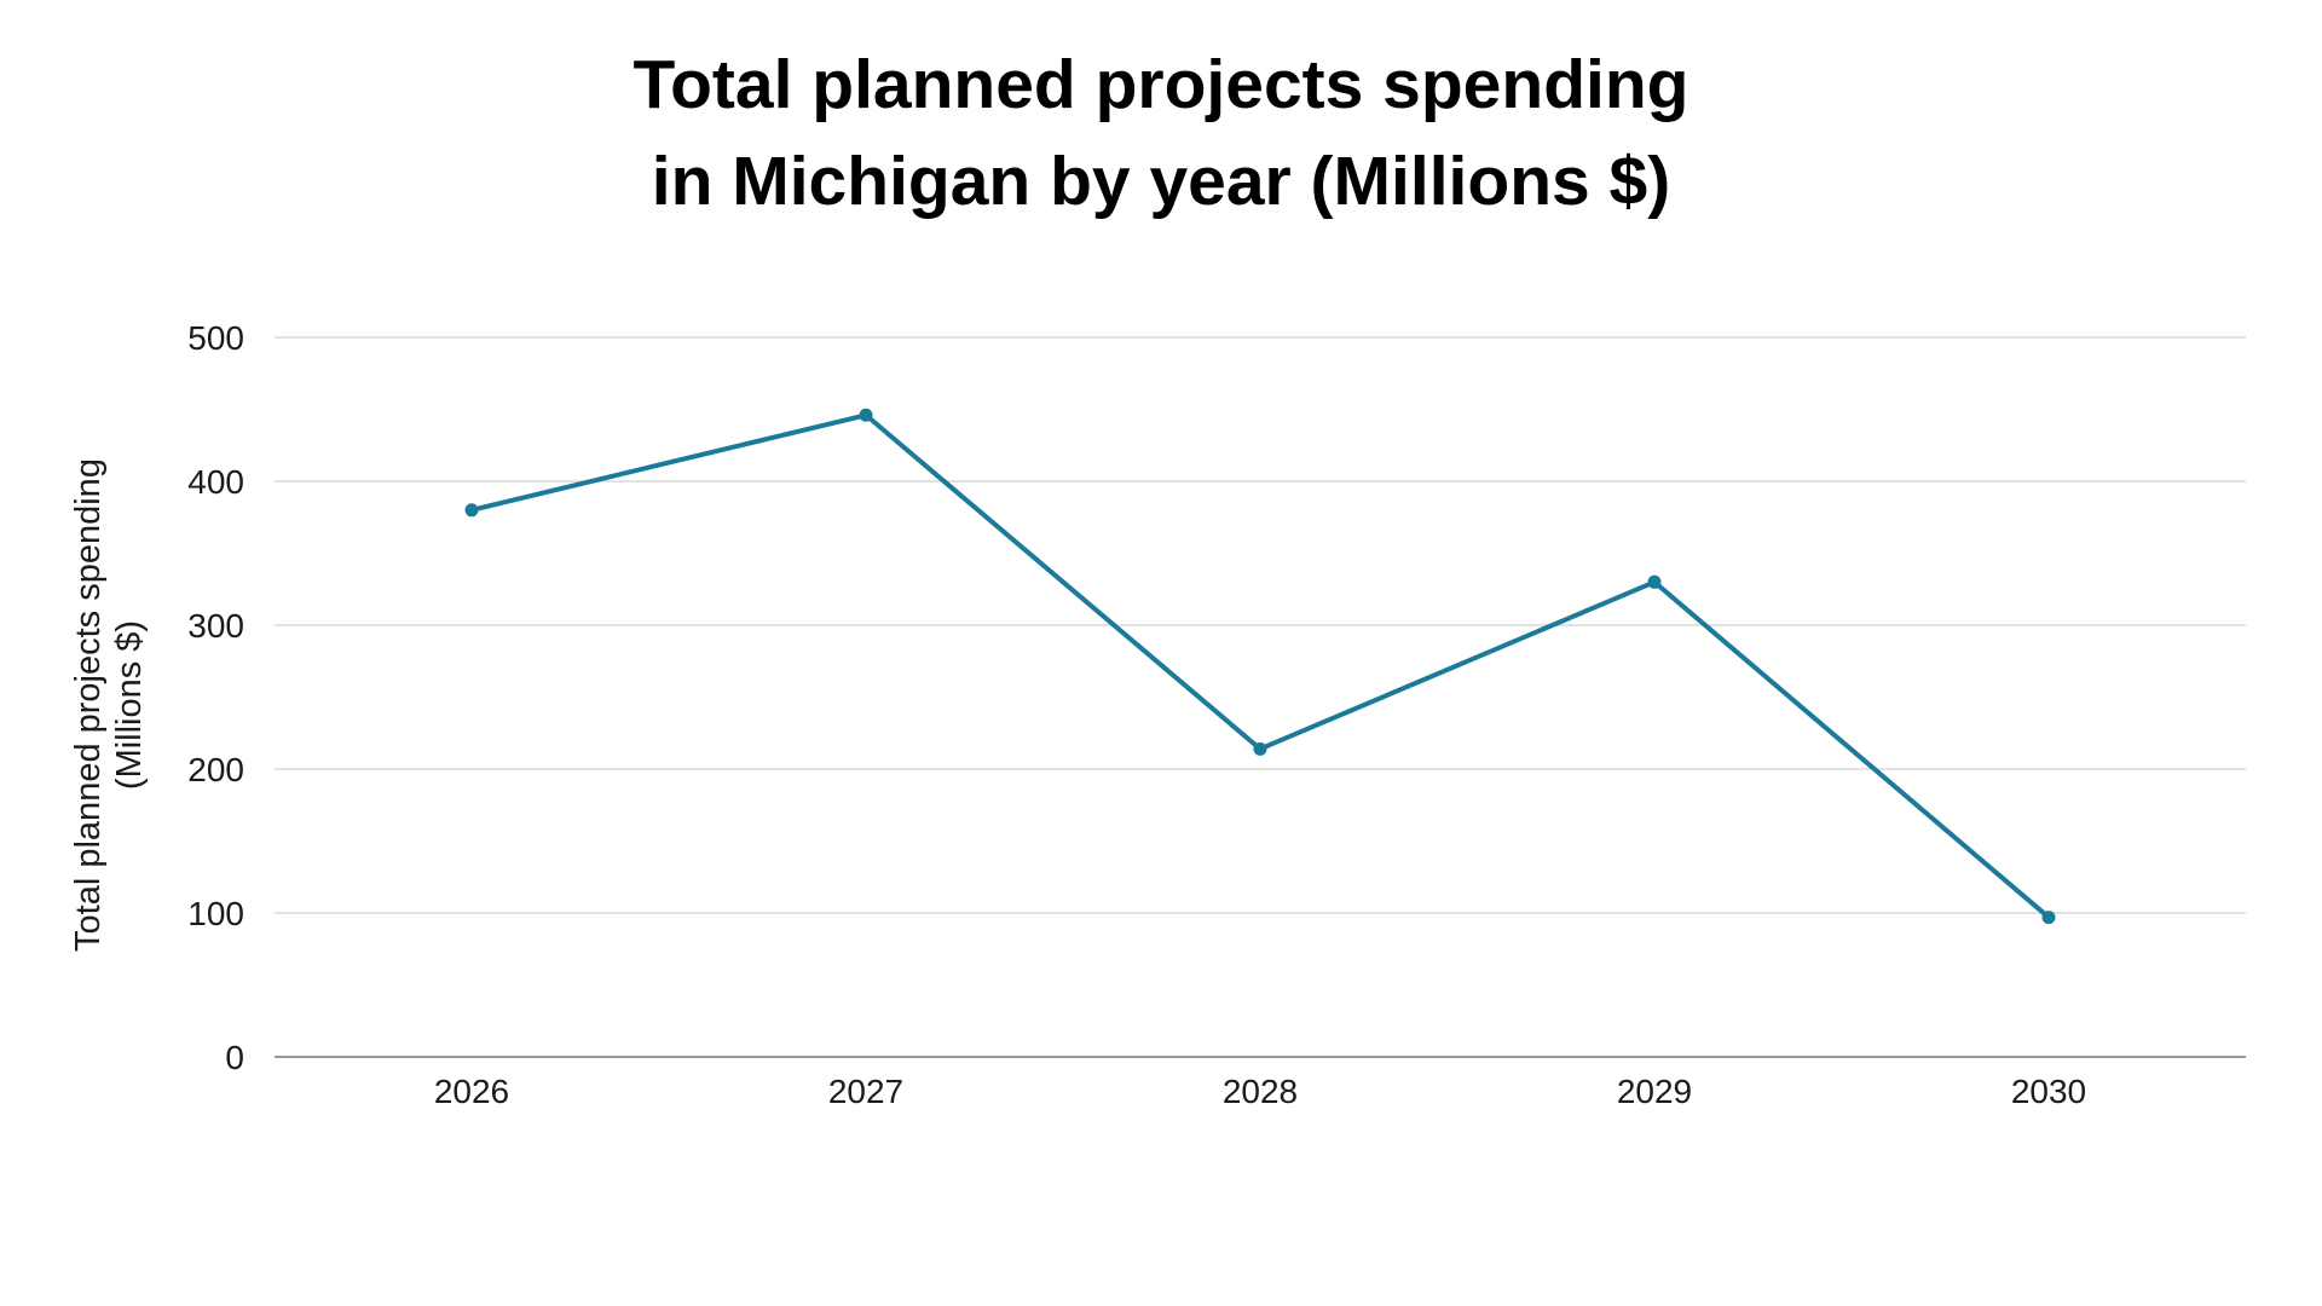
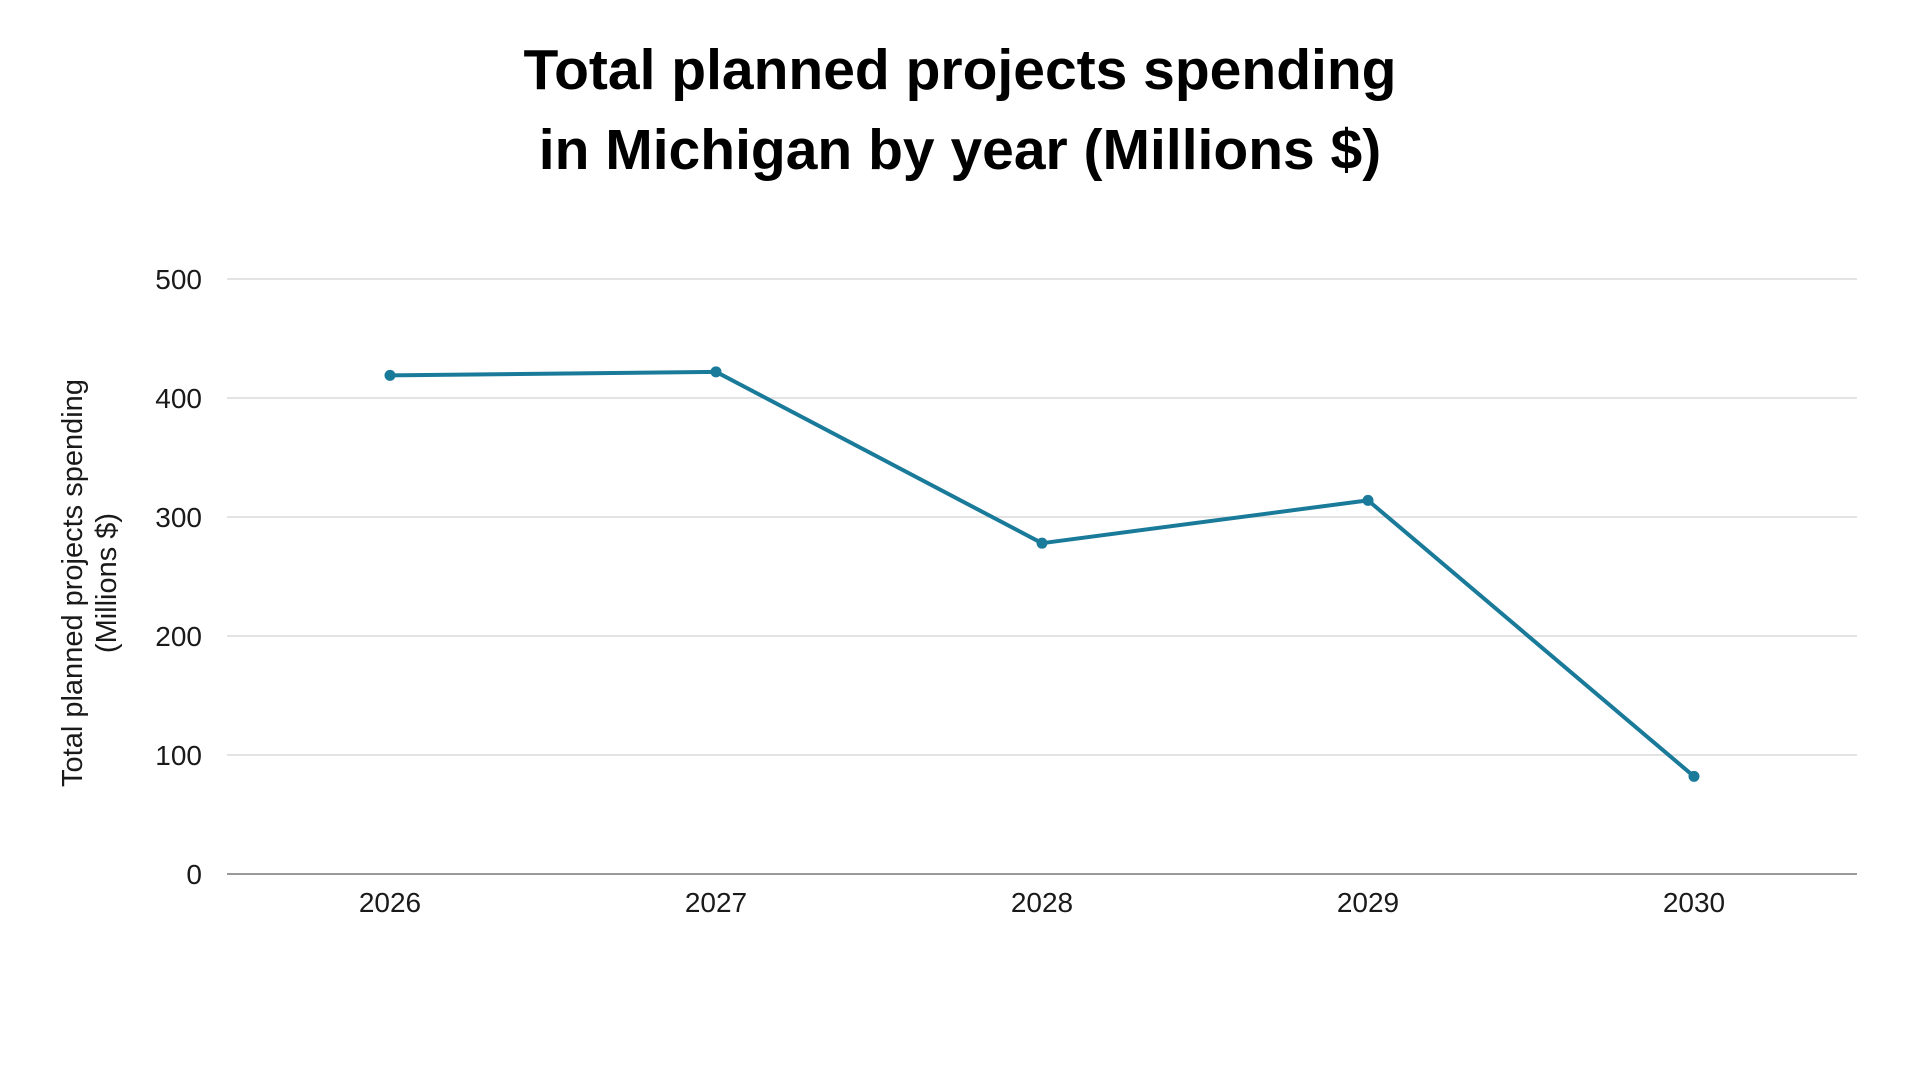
2026: 380 -> 419
2027: 446 -> 422
2028: 214 -> 278
2029: 330 -> 314
2030: 97 -> 82
